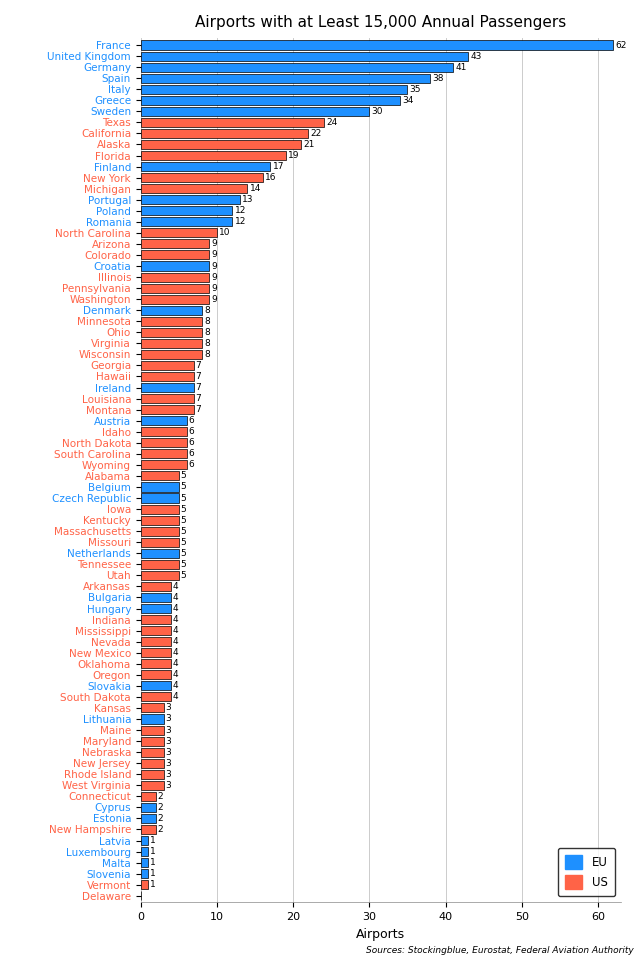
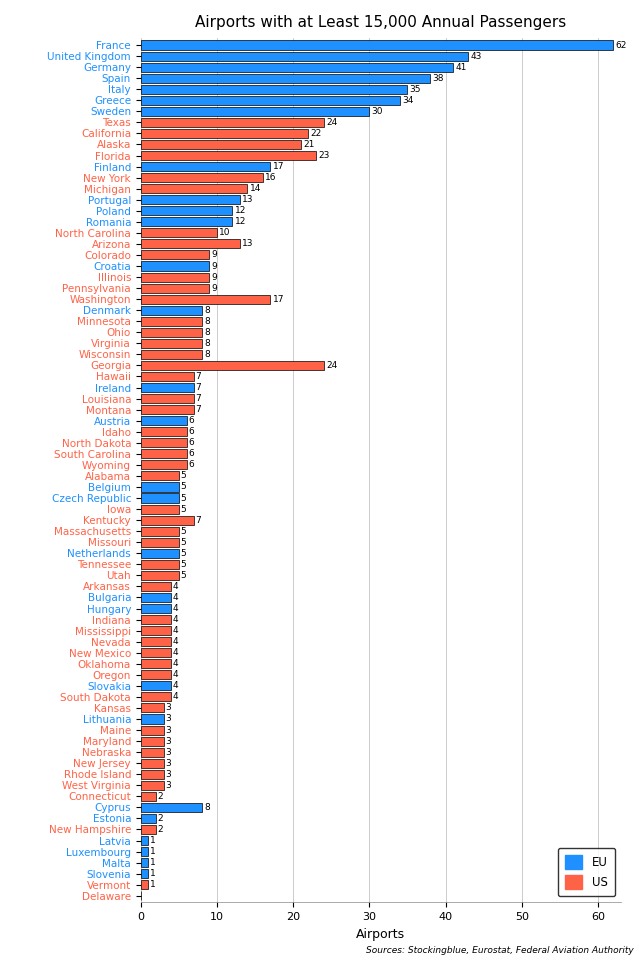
Florida: 19 -> 23
Arizona: 9 -> 13
Washington: 9 -> 17
Georgia: 7 -> 24
Kentucky: 5 -> 7
Cyprus: 2 -> 8
